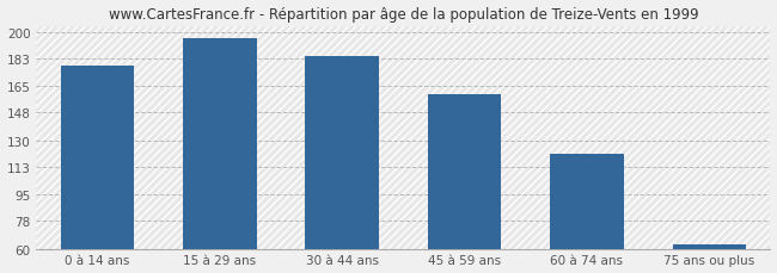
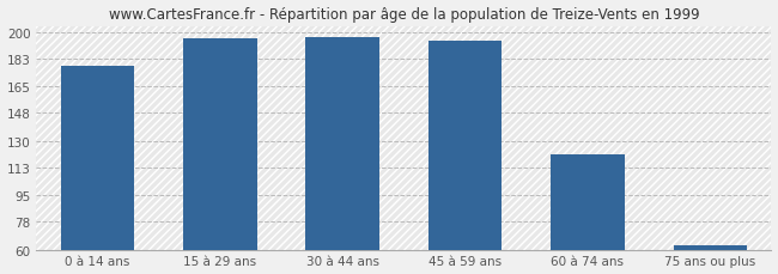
30 à 44 ans: 184 -> 197
45 à 59 ans: 160 -> 194
